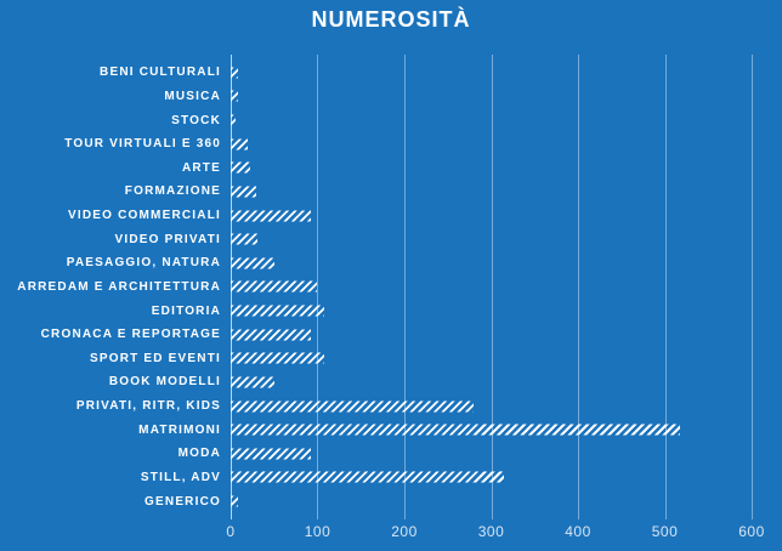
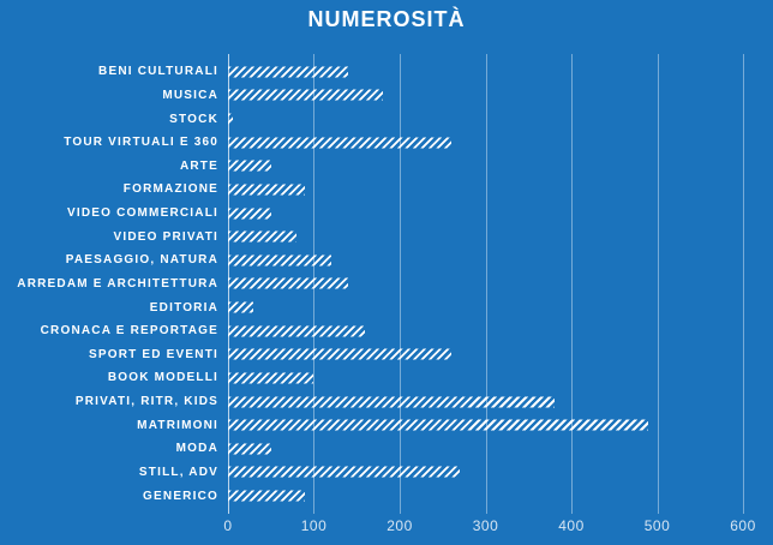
BENI CULTURALI: 10 -> 140
MUSICA: 10 -> 180
TOUR VIRTUALI E 360: 20 -> 260
ARTE: 20 -> 50
FORMAZIONE: 30 -> 90
VIDEO COMMERCIALI: 90 -> 50
VIDEO PRIVATI: 30 -> 80
PAESAGGIO, NATURA: 50 -> 120
ARREDAM E ARCHITETTURA: 100 -> 140
EDITORIA: 110 -> 30
CRONACA E REPORTAGE: 90 -> 160
SPORT ED EVENTI: 110 -> 260
BOOK MODELLI: 50 -> 100
PRIVATI, RITR, KIDS: 280 -> 380
MATRIMONI: 520 -> 490
MODA: 90 -> 50
STILL, ADV: 320 -> 270
GENERICO: 10 -> 90
